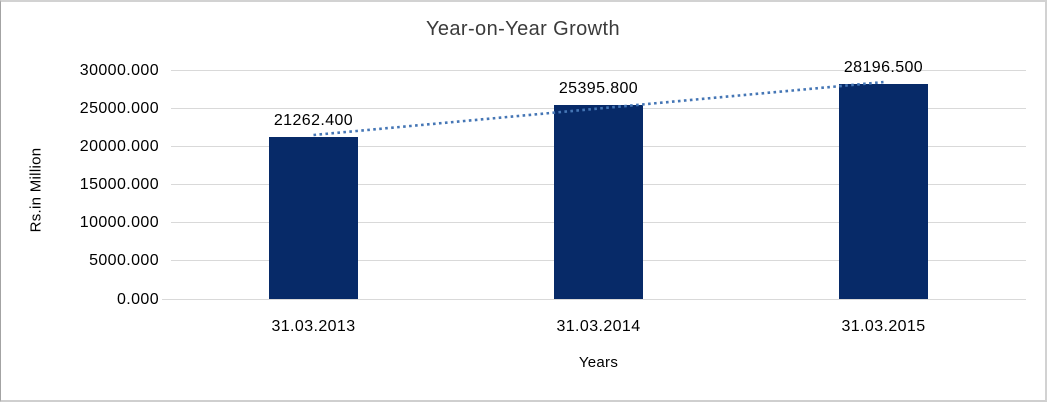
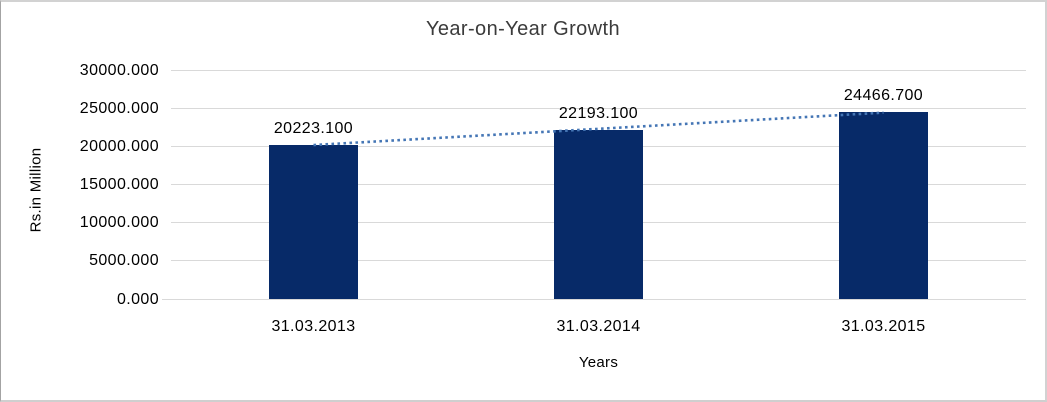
31.03.2013: 21262.400 -> 20223.100
31.03.2014: 25395.800 -> 22193.100
31.03.2015: 28196.500 -> 24466.700
